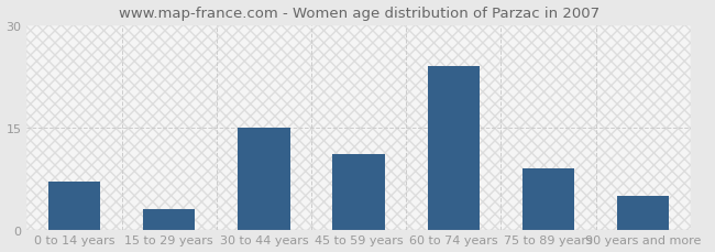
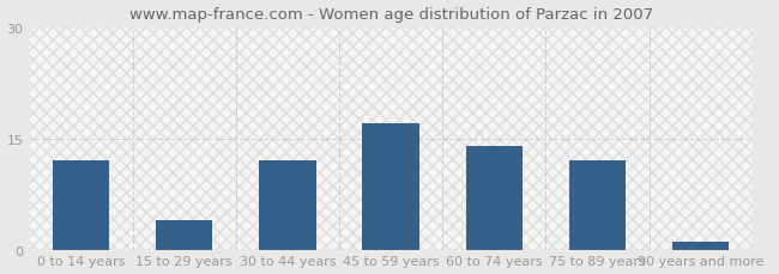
0 to 14 years: 7 -> 12
15 to 29 years: 3 -> 4
30 to 44 years: 15 -> 12
45 to 59 years: 11 -> 17
60 to 74 years: 24 -> 14
75 to 89 years: 9 -> 12
90 years and more: 5 -> 1
